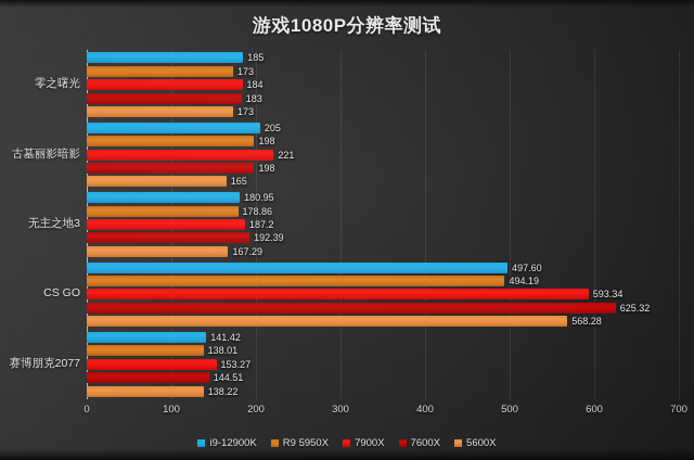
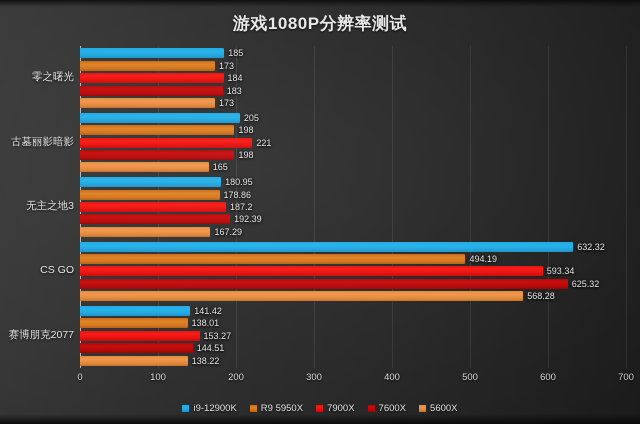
i9-12900K/CS GO: 497.60 -> 632.32
